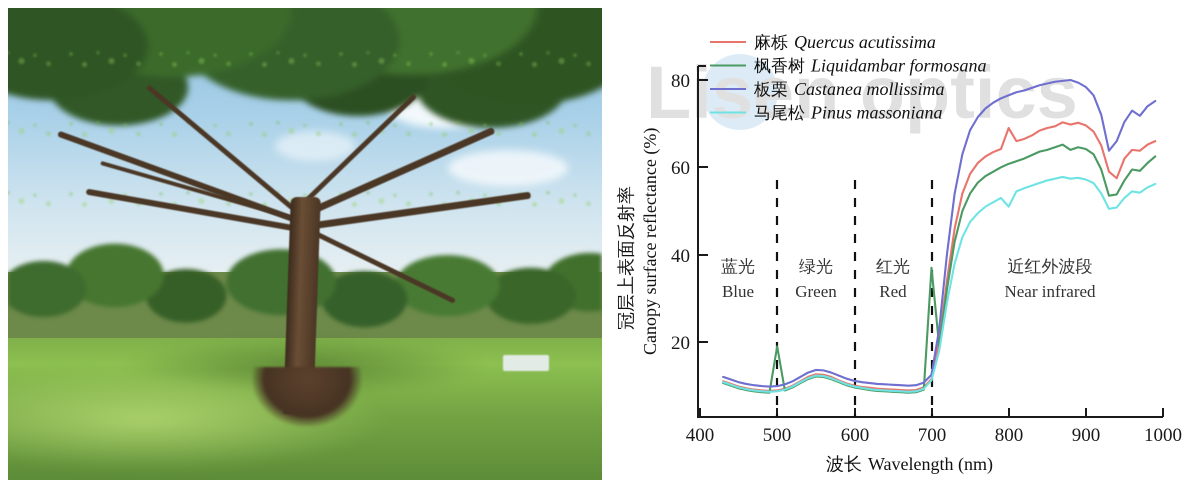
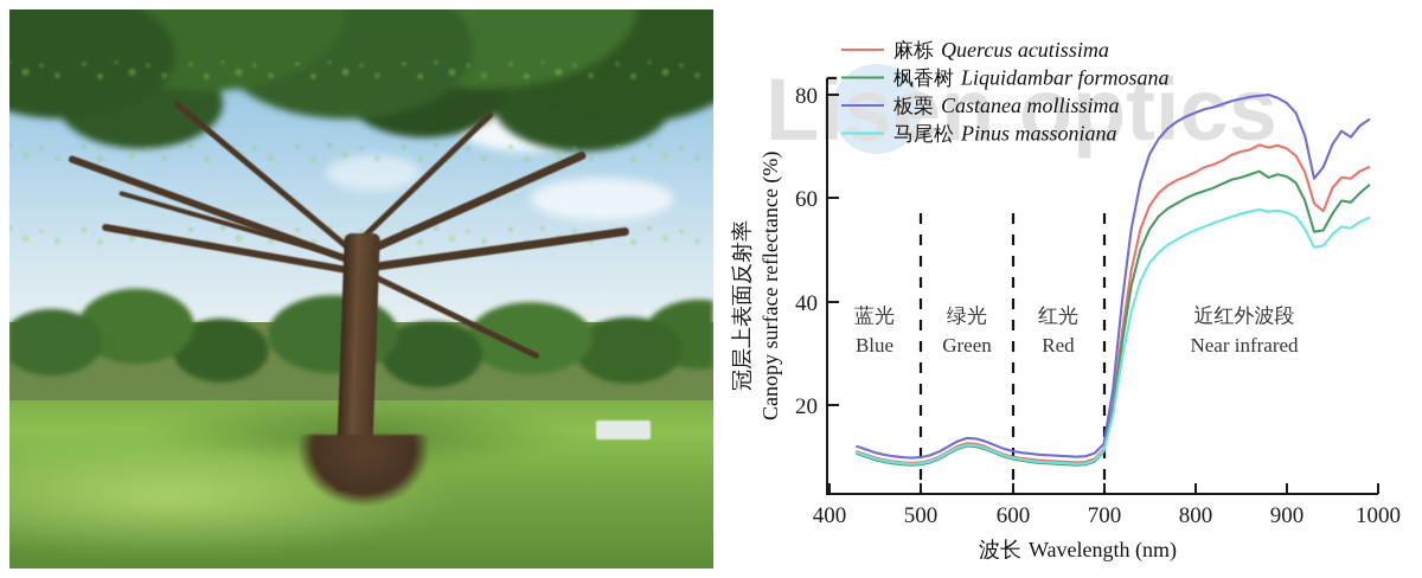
枫香树 Liquidambar formosana/500: 19 -> 8
枫香树 Liquidambar formosana/700: 37 -> 11
麻栎 Quercus acutissima/800: 69 -> 65
马尾松 Pinus massoniana/800: 51 -> 54
